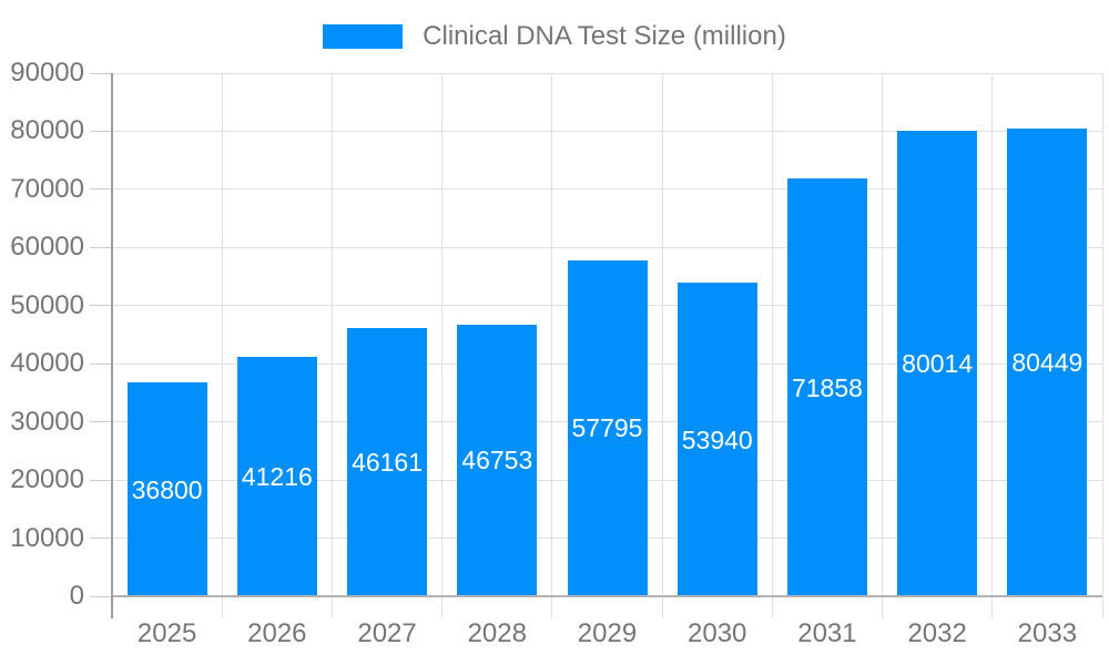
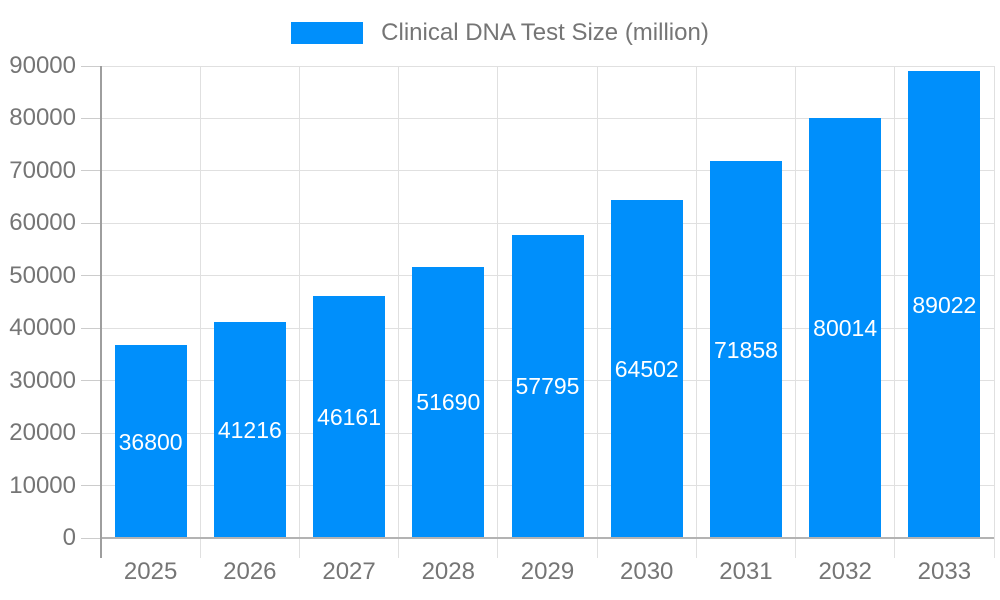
2028: 46753 -> 51690
2030: 53940 -> 64502
2033: 80449 -> 89022
